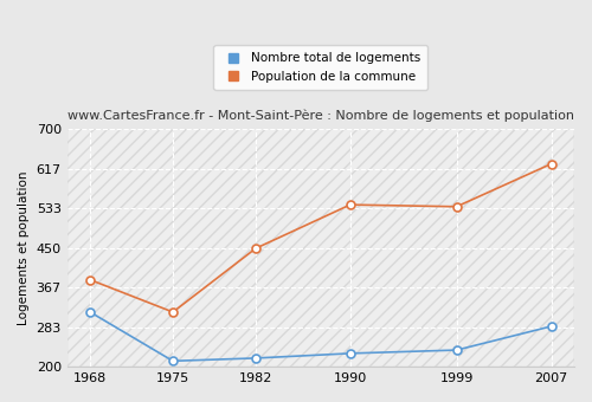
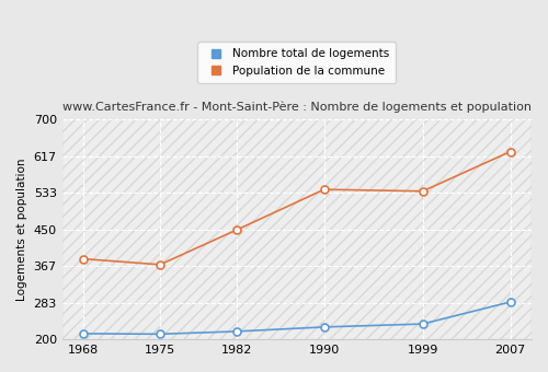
Nombre total de logements/1968: 315 -> 213
Population de la commune/1975: 315 -> 370
